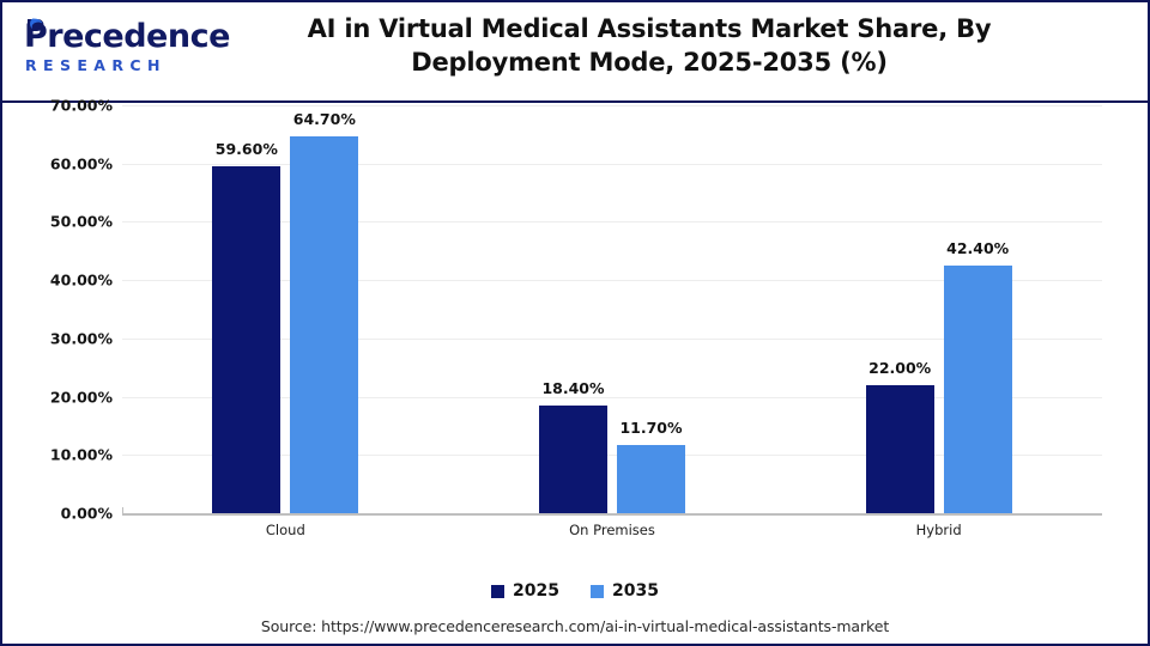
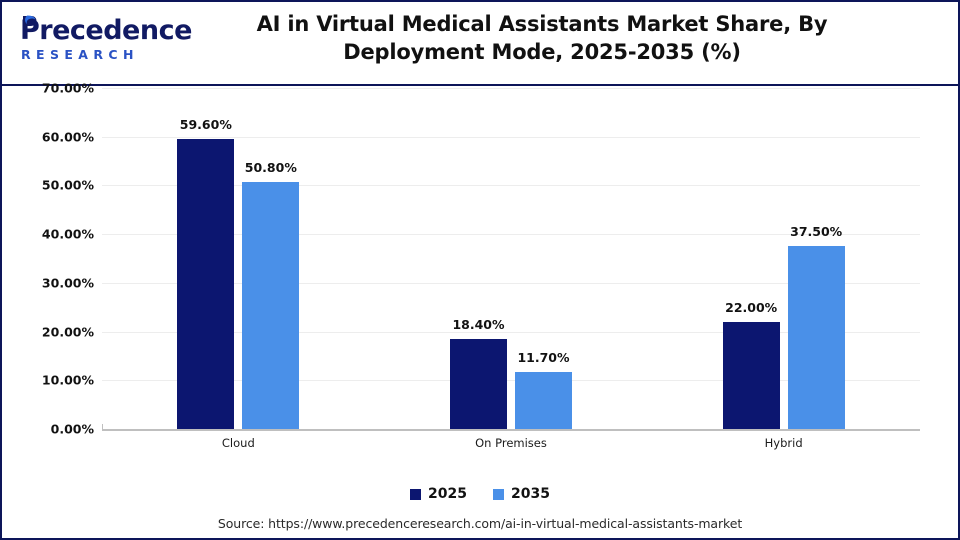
2035/Cloud: 64.70% -> 50.80%
2035/Hybrid: 42.40% -> 37.50%
